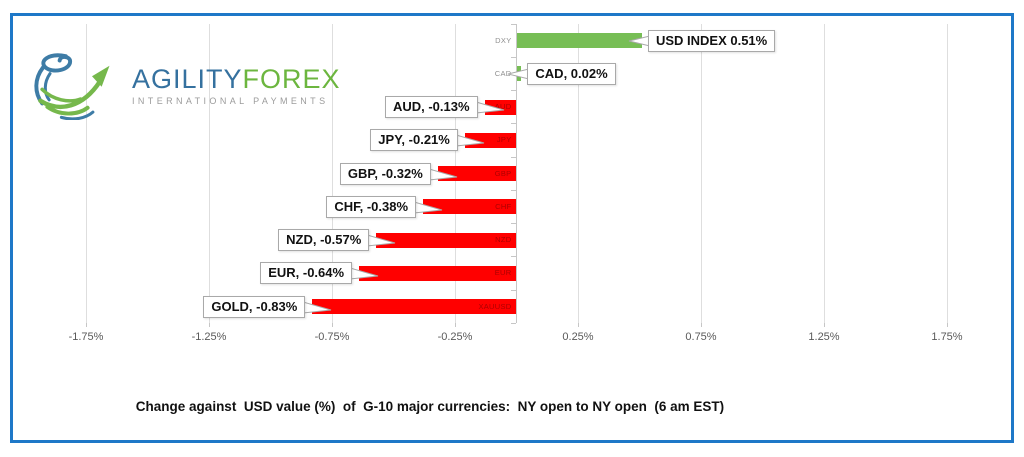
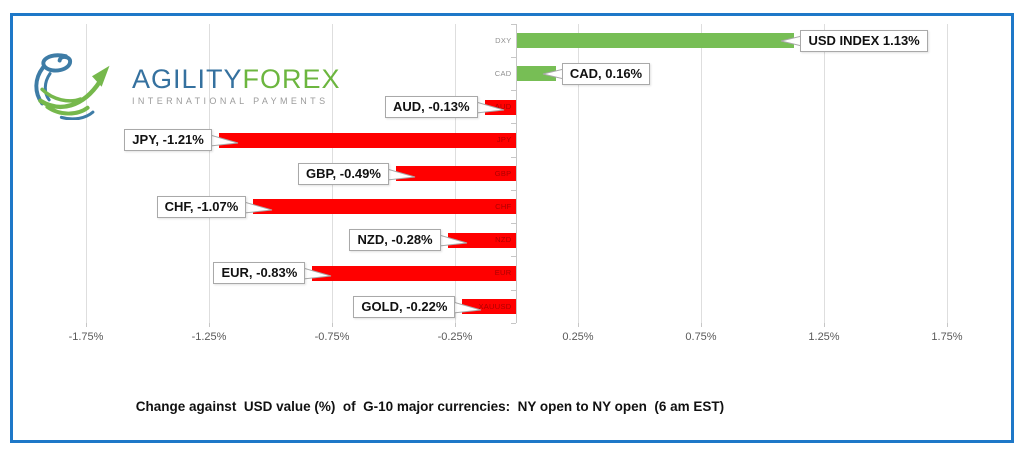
DXY: 0.51% -> 1.13%
CAD: 0.02% -> 0.16%
JPY: -0.21% -> -1.21%
GBP: -0.32% -> -0.49%
CHF: -0.38% -> -1.07%
NZD: -0.57% -> -0.28%
EUR: -0.64% -> -0.83%
XAUUSD: -0.83% -> -0.22%
